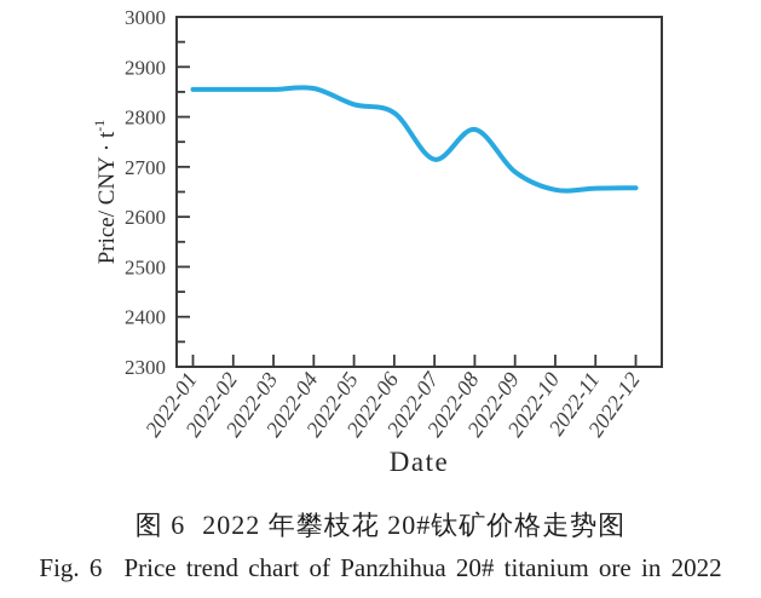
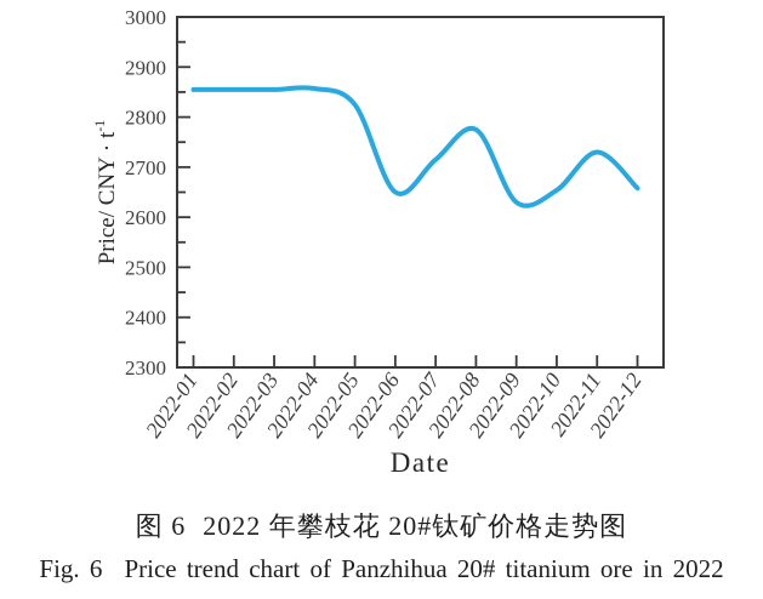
2022-06: 2810 -> 2650
2022-09: 2690 -> 2630
2022-11: 2660 -> 2730
